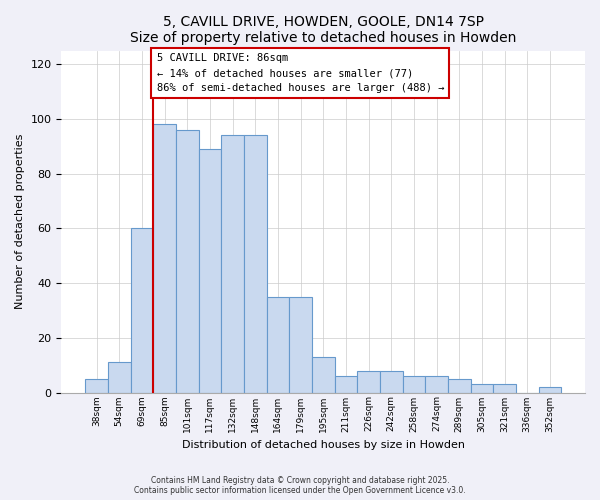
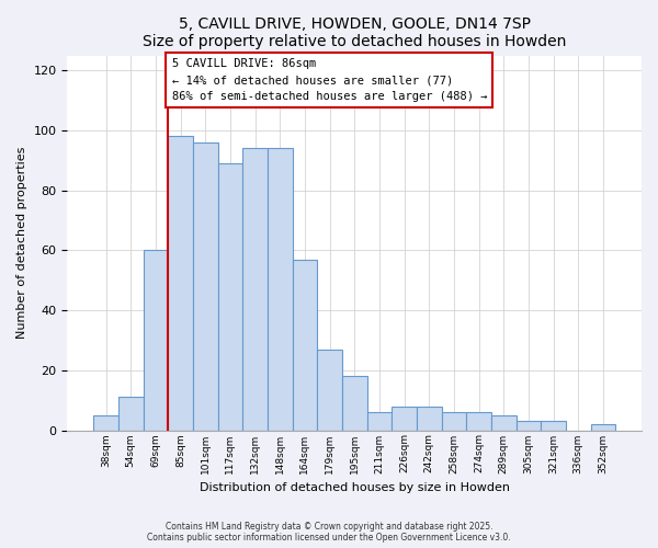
164sqm: 35 -> 57
179sqm: 35 -> 27
195sqm: 13 -> 18
